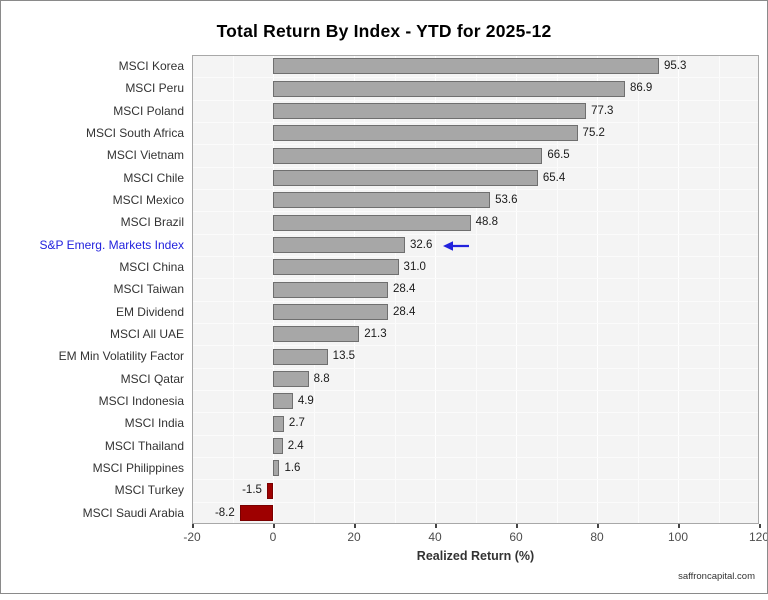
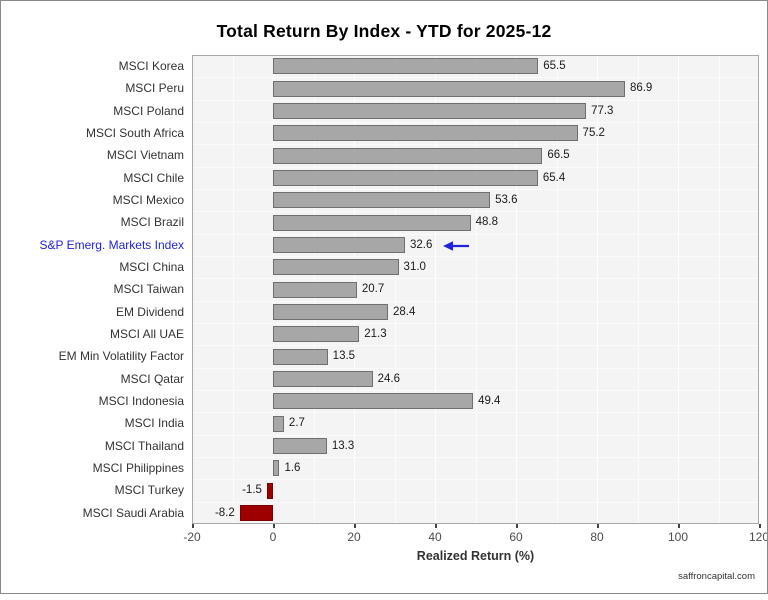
MSCI Korea: 95.3 -> 65.5
MSCI Taiwan: 28.4 -> 20.7
MSCI Qatar: 8.8 -> 24.6
MSCI Indonesia: 4.9 -> 49.4
MSCI Thailand: 2.4 -> 13.3
